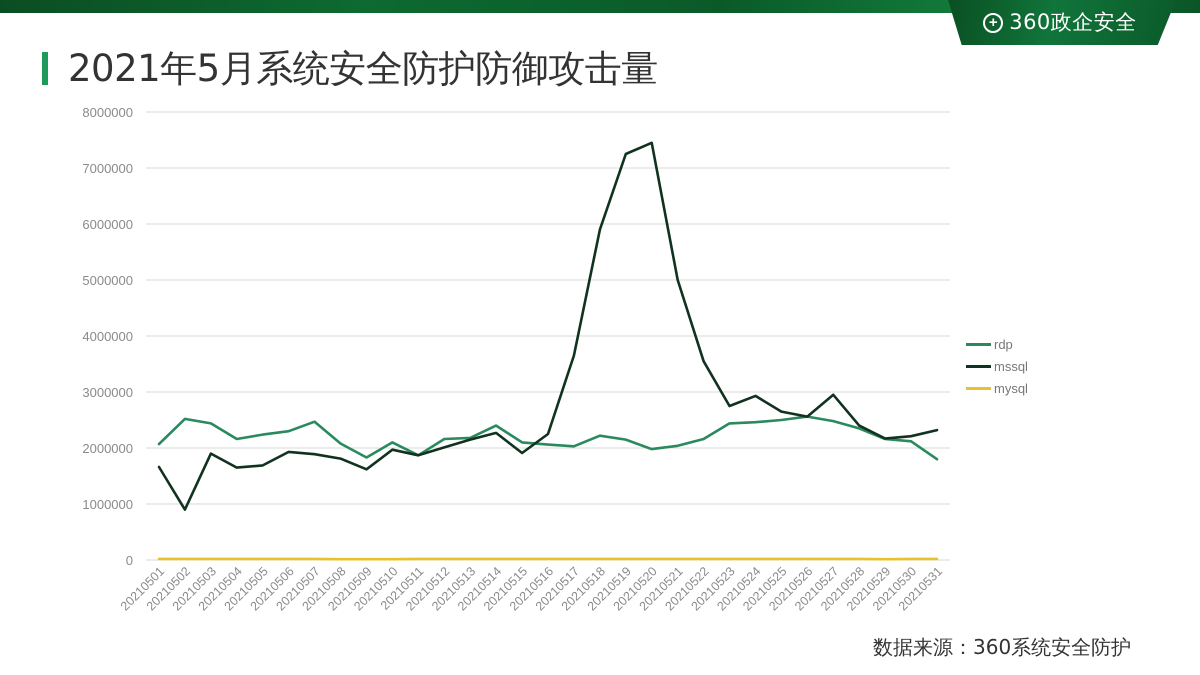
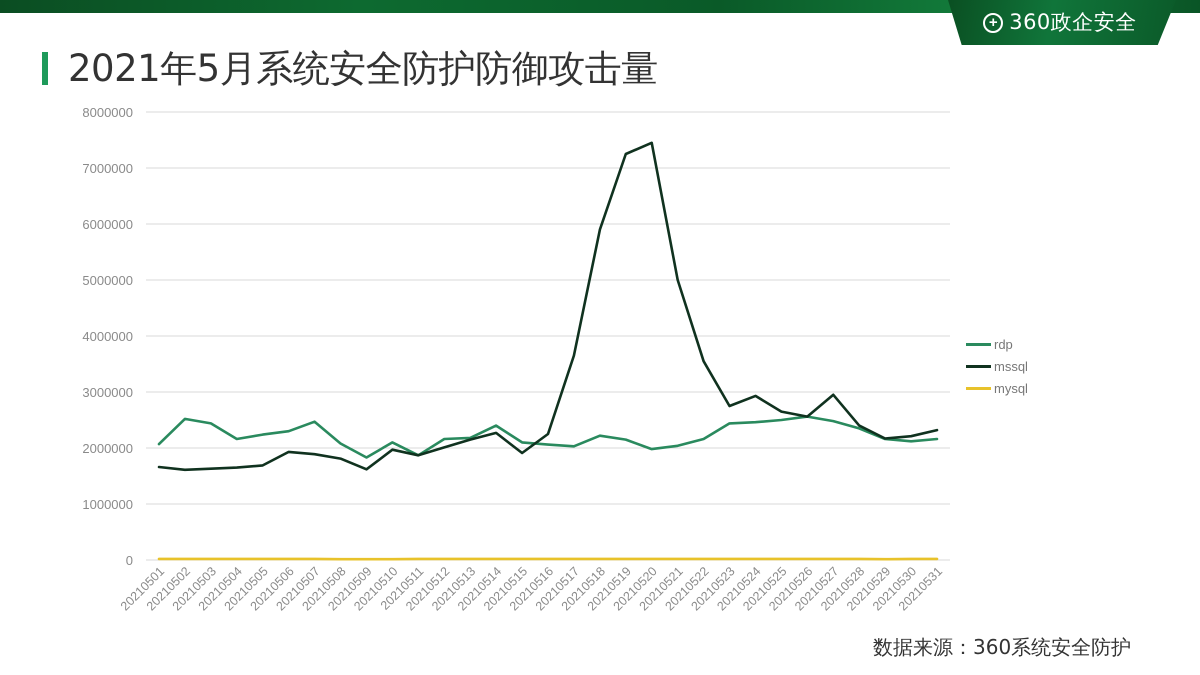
mssql/20210502: 900000 -> 1600000
mssql/20210503: 1900000 -> 1600000
rdp/20210531: 1800000 -> 2200000
